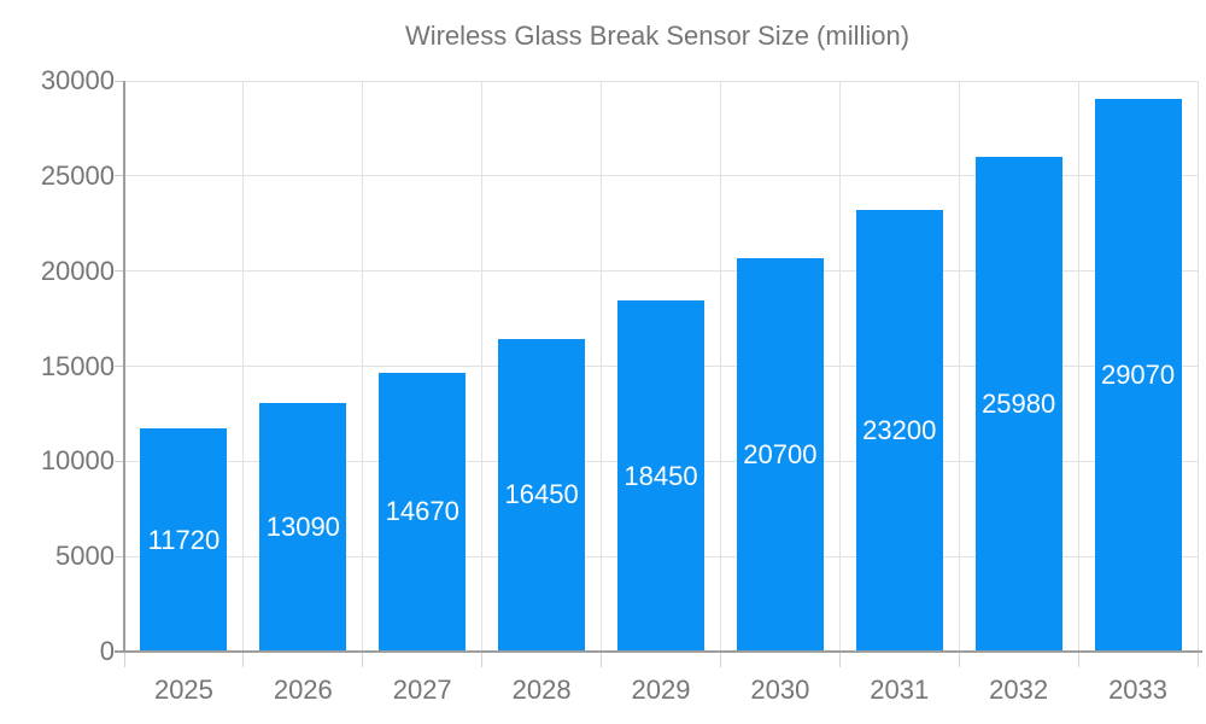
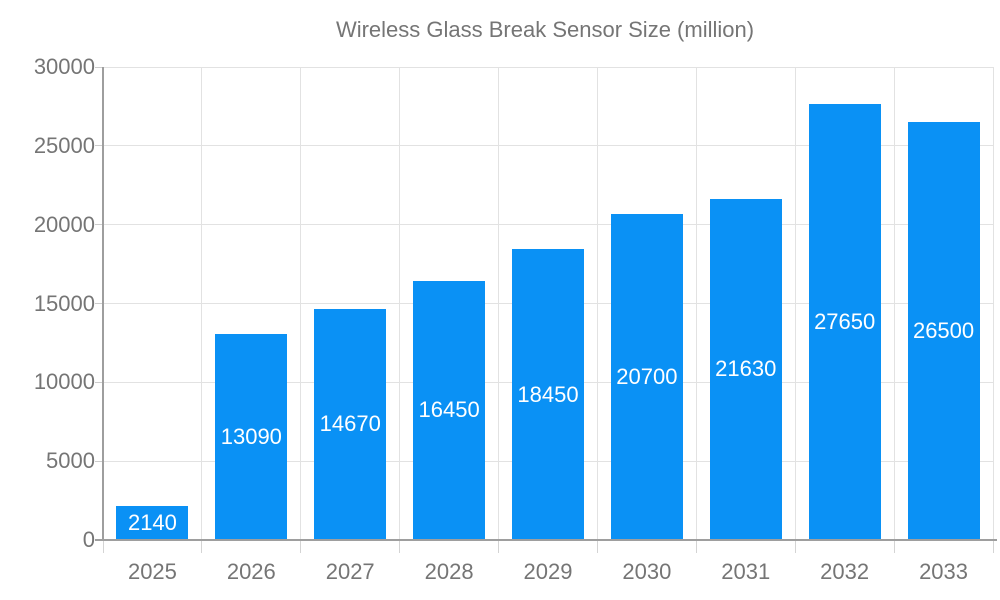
2025: 11720 -> 2140
2031: 23200 -> 21630
2032: 25980 -> 27650
2033: 29070 -> 26500
